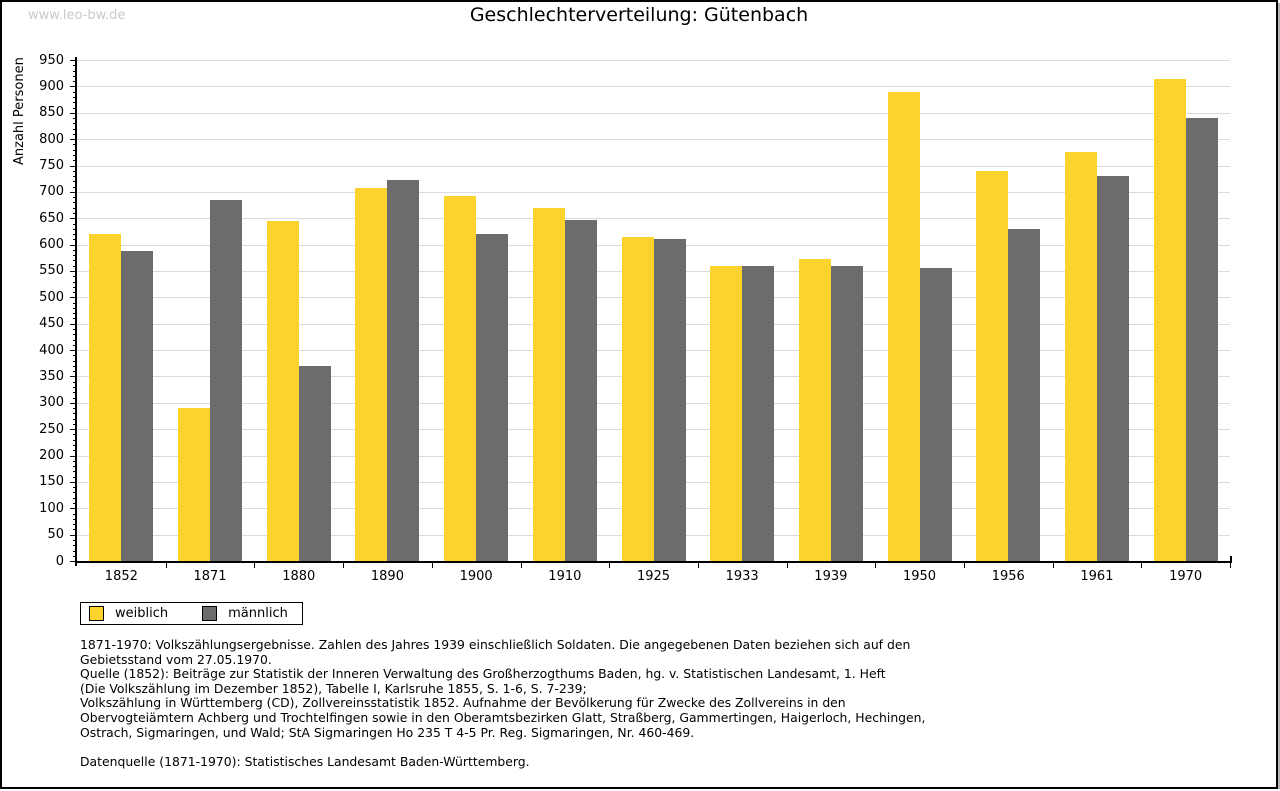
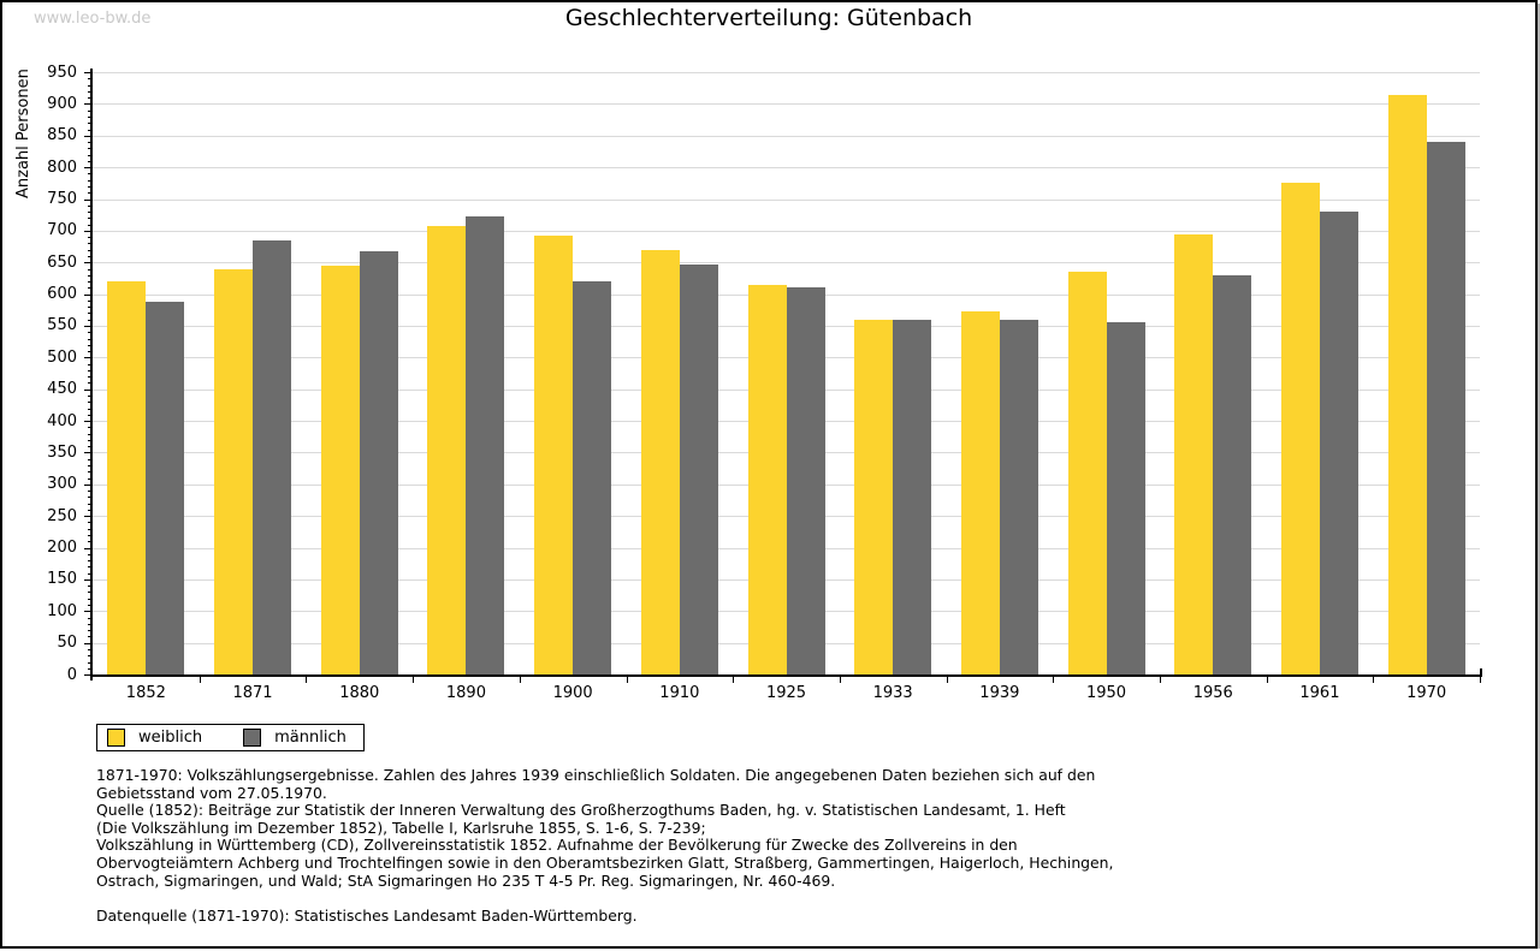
weiblich/1871: 290 -> 640
männlich/1880: 370 -> 670
weiblich/1950: 890 -> 640
weiblich/1956: 740 -> 690
